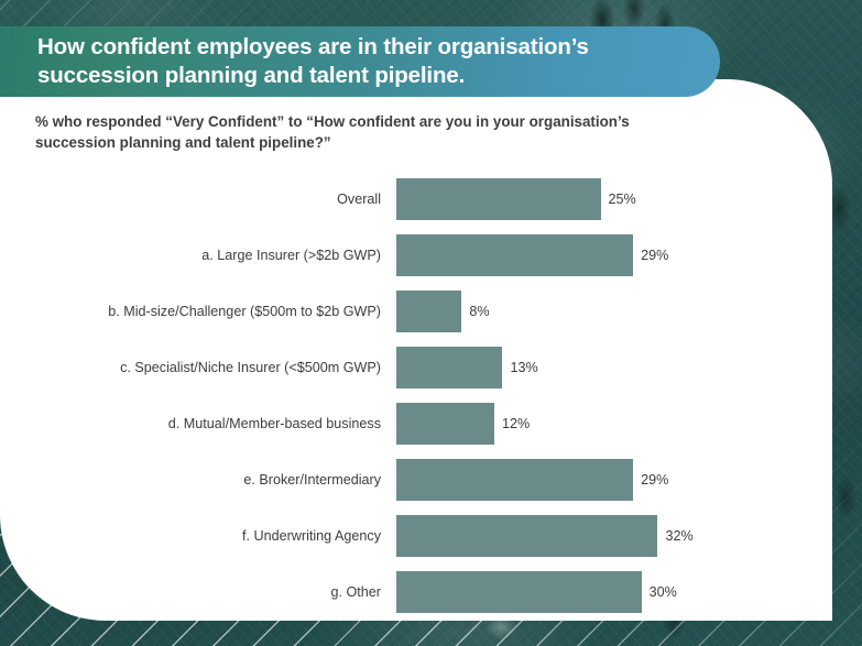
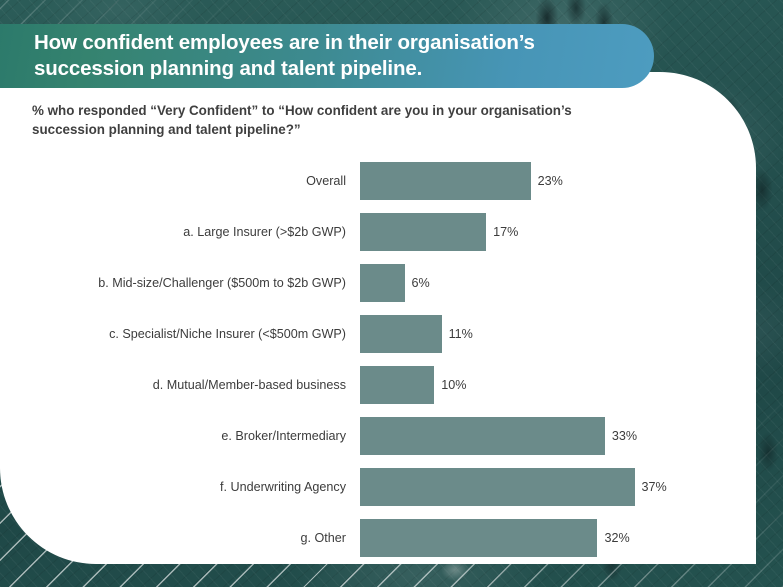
Overall: 25% -> 23%
a. Large Insurer (>$2b GWP): 29% -> 17%
b. Mid-size/Challenger ($500m to $2b GWP): 8% -> 6%
c. Specialist/Niche Insurer (<$500m GWP): 13% -> 11%
d. Mutual/Member-based business: 12% -> 10%
e. Broker/Intermediary: 29% -> 33%
f. Underwriting Agency: 32% -> 37%
g. Other: 30% -> 32%
